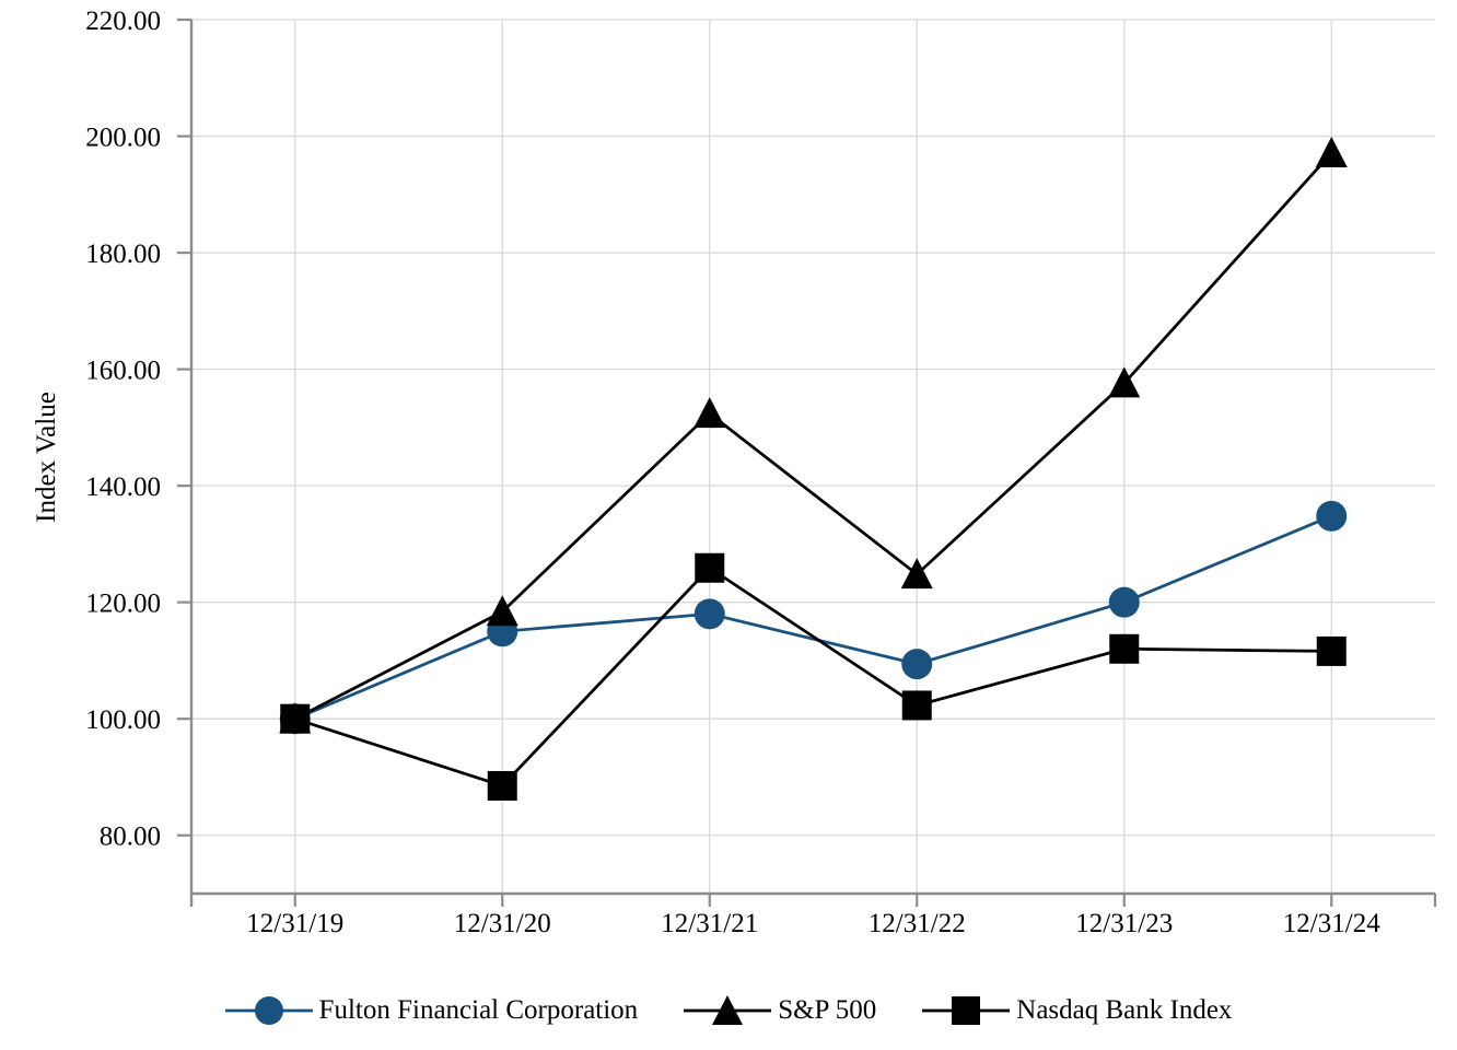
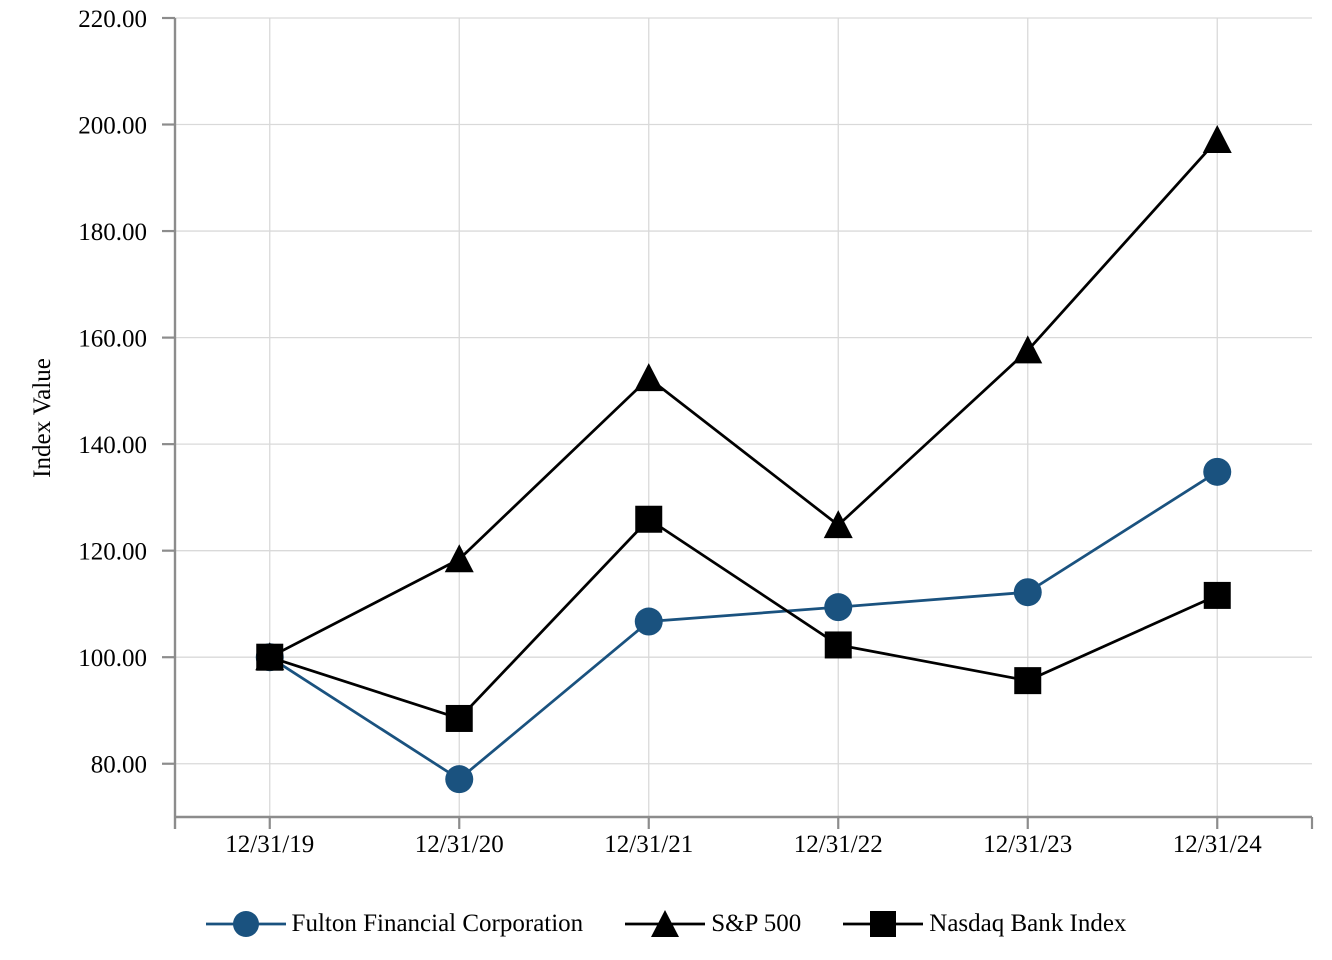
Fulton Financial Corporation/12/31/20: 115 -> 77
Fulton Financial Corporation/12/31/21: 118 -> 107
Fulton Financial Corporation/12/31/23: 120 -> 112
Nasdaq Bank Index/12/31/23: 112 -> 96
